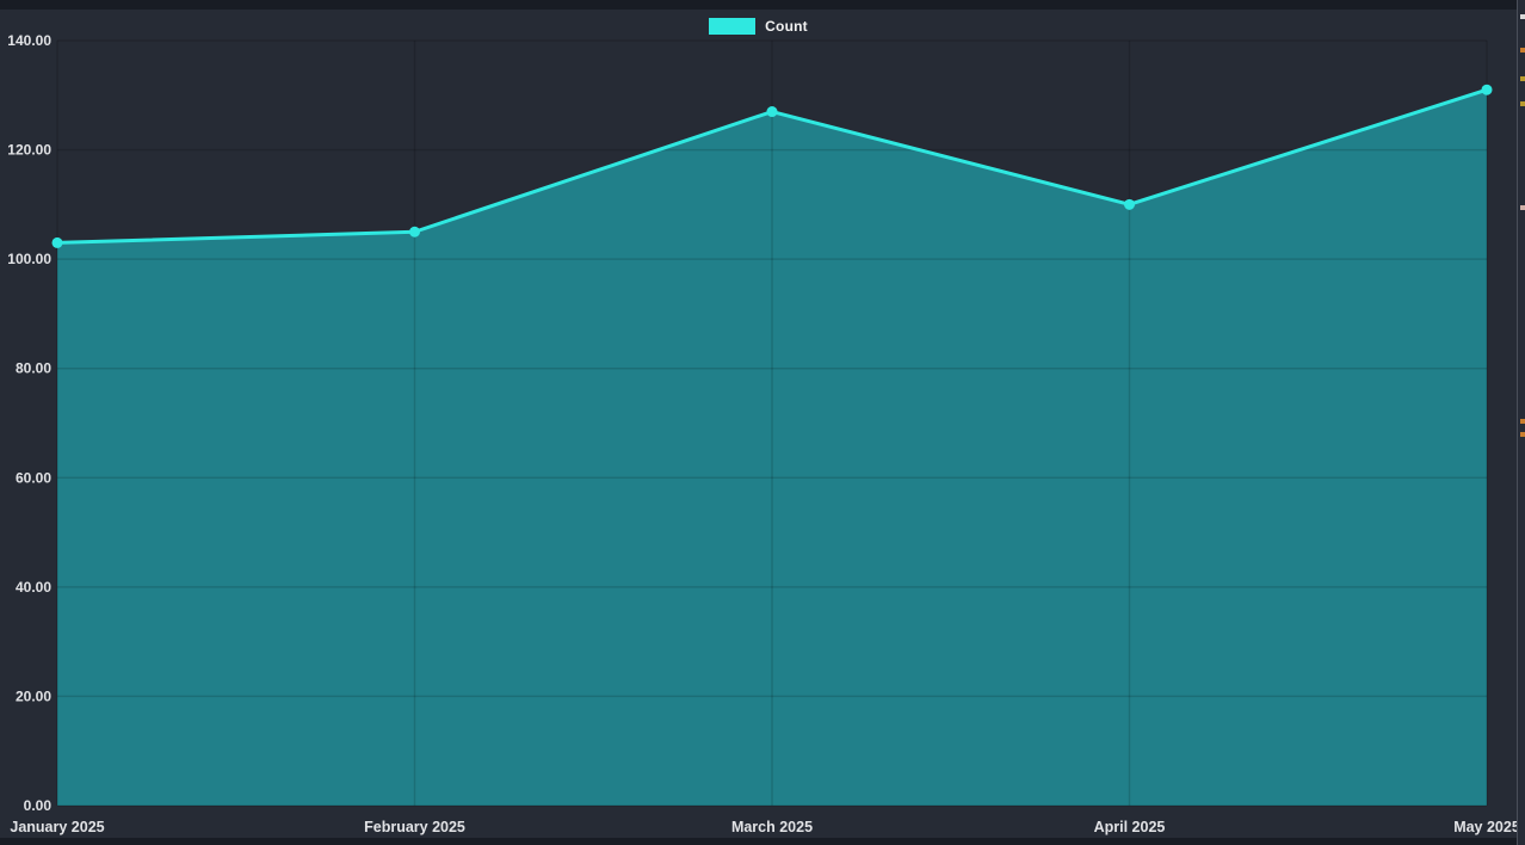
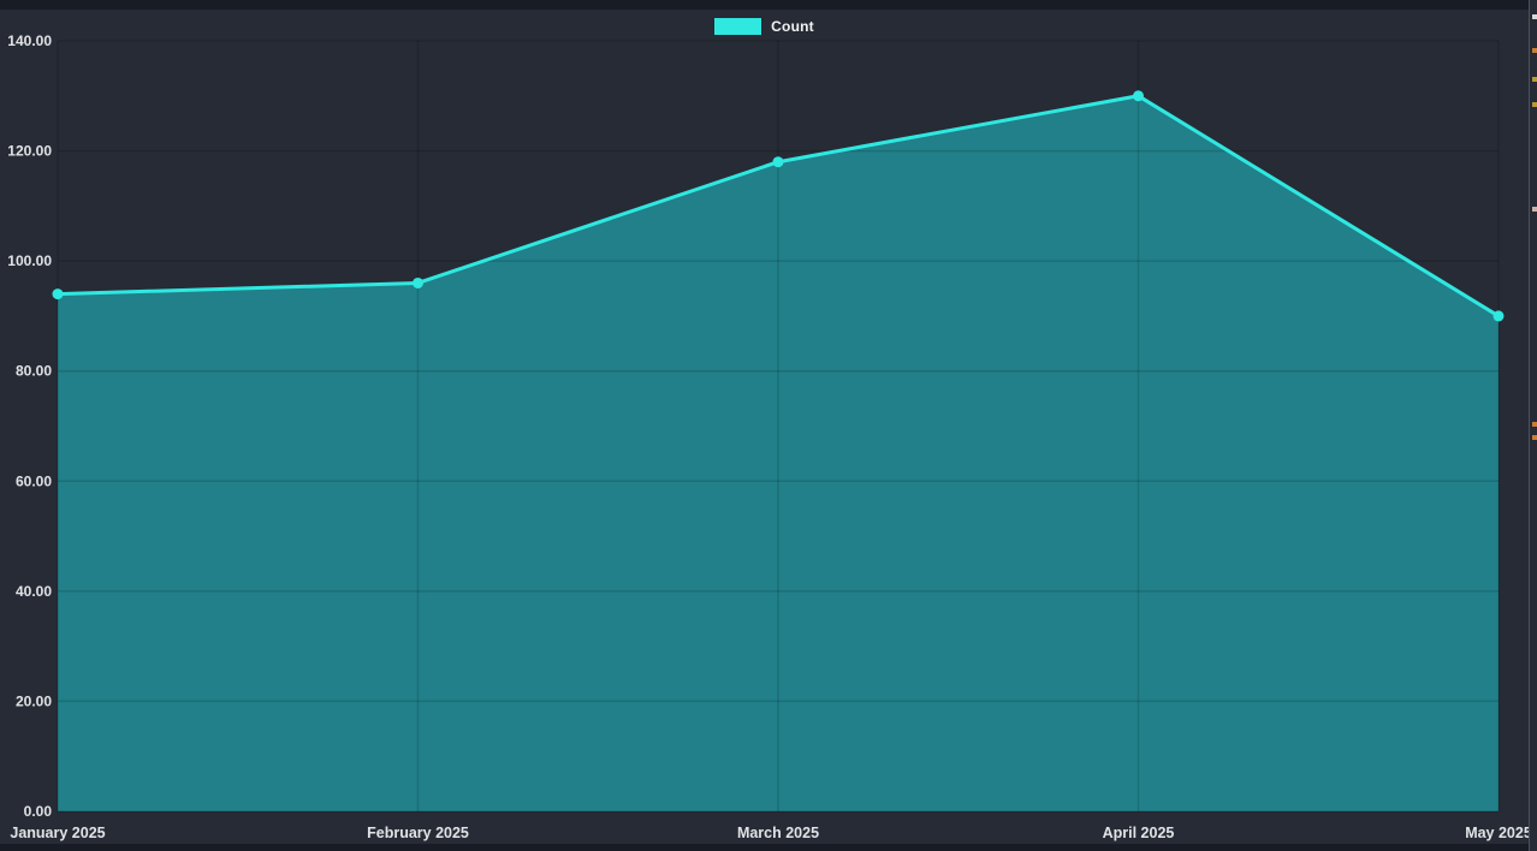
January 2025: 103 -> 94
February 2025: 105 -> 96
March 2025: 127 -> 118
April 2025: 110 -> 130
May 2025: 131 -> 90
